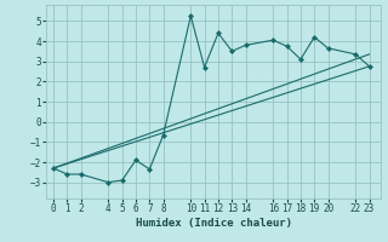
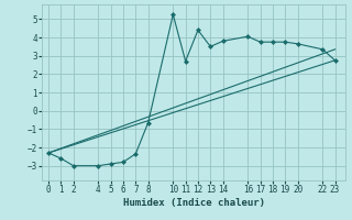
2: -2.6 -> -3.0
6: -1.9 -> -2.8
18: 3.1 -> 3.8
19: 4.2 -> 3.8
